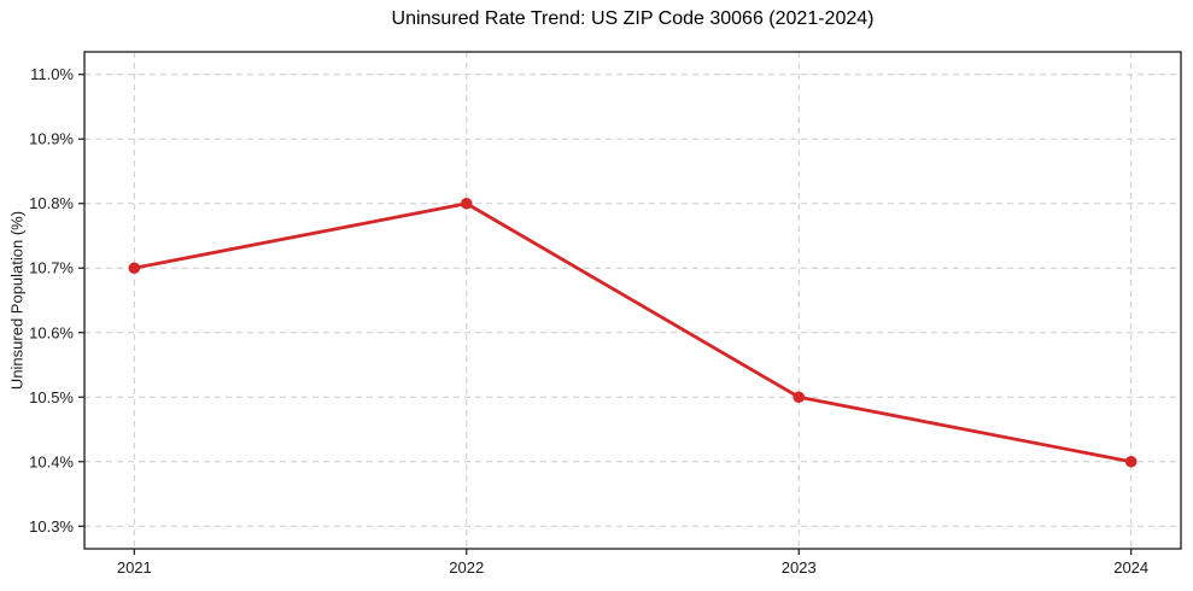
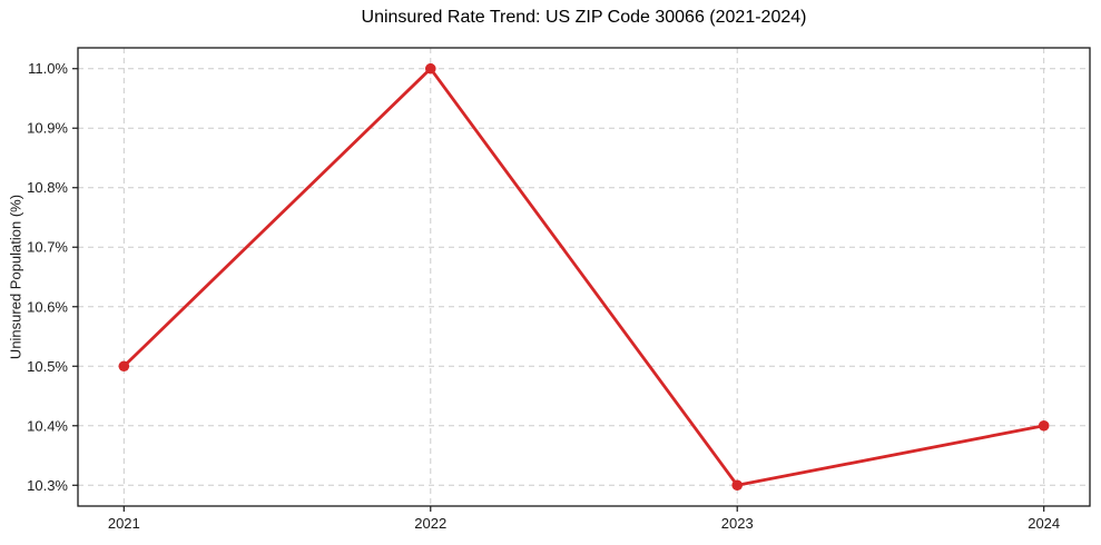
2021: 10.7% -> 10.5%
2022: 10.8% -> 11.0%
2023: 10.5% -> 10.3%
